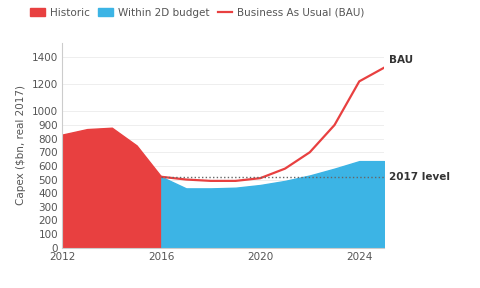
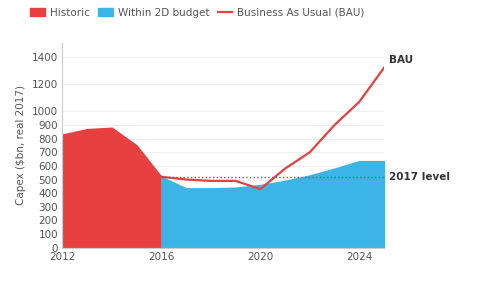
Business As Usual (BAU)/2020: 510 -> 430
Business As Usual (BAU)/2024: 1220 -> 1070
